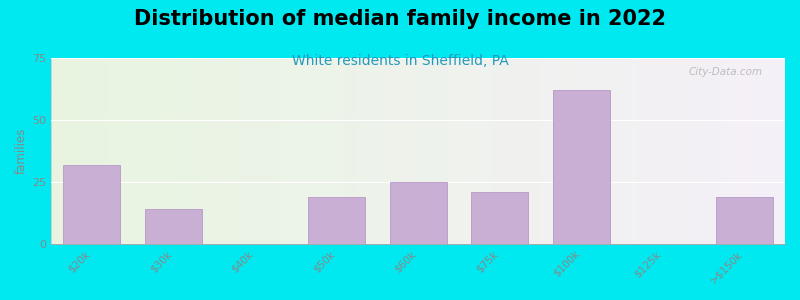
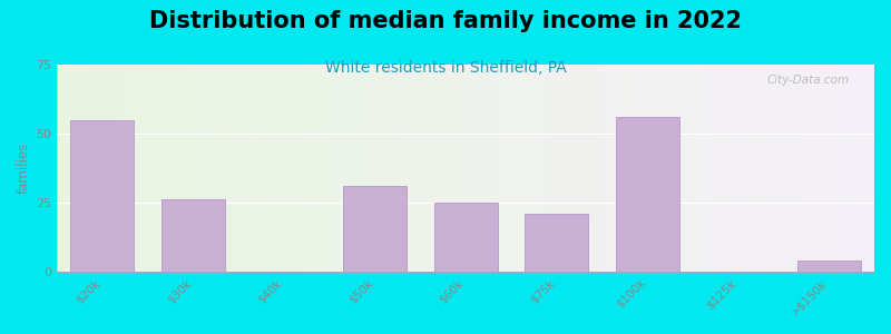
$20k: 32 -> 55
$30k: 14 -> 26
$50k: 19 -> 31
$100k: 62 -> 56
>$150k: 19 -> 4
